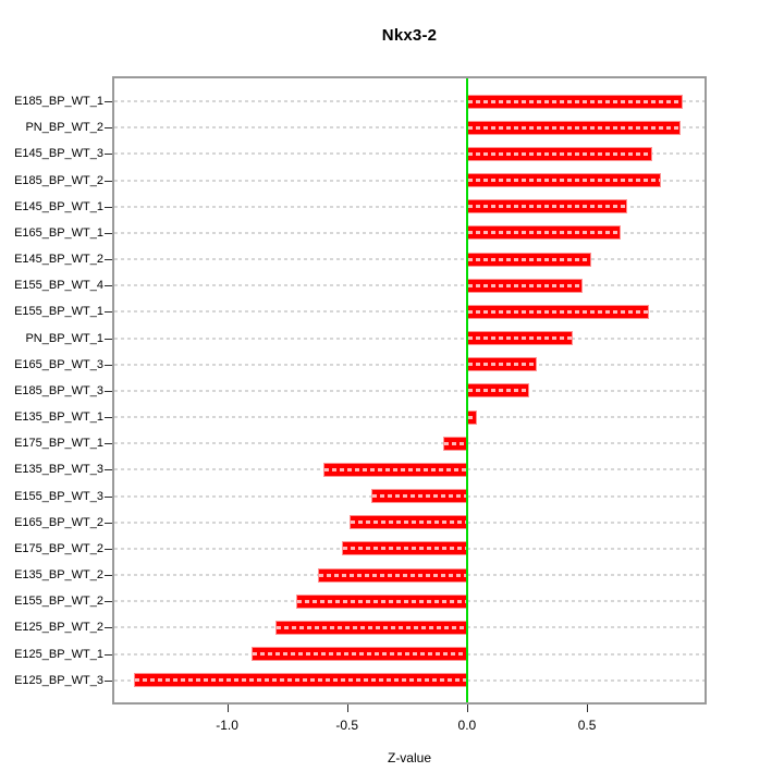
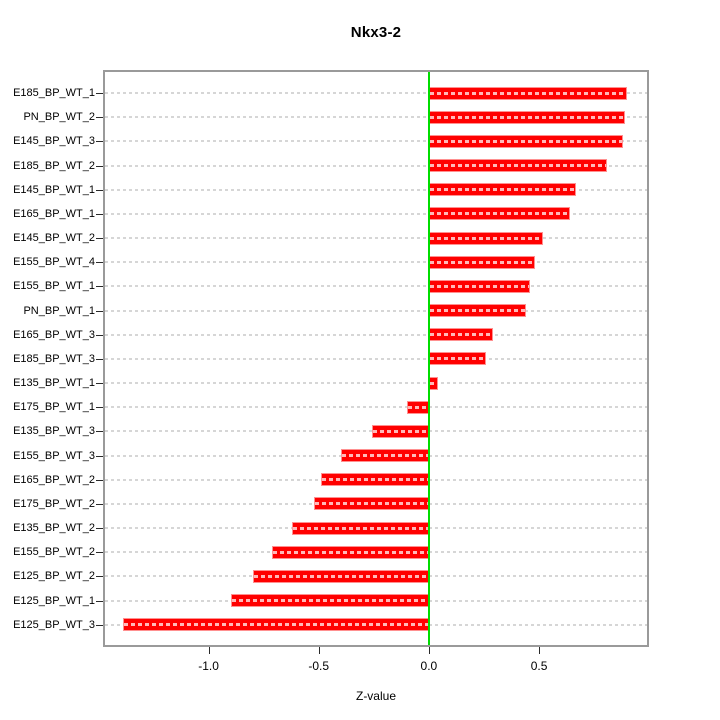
E145_BP_WT_3: 0.77 -> 0.88
E155_BP_WT_1: 0.76 -> 0.46
E135_BP_WT_3: -0.60 -> -0.26
